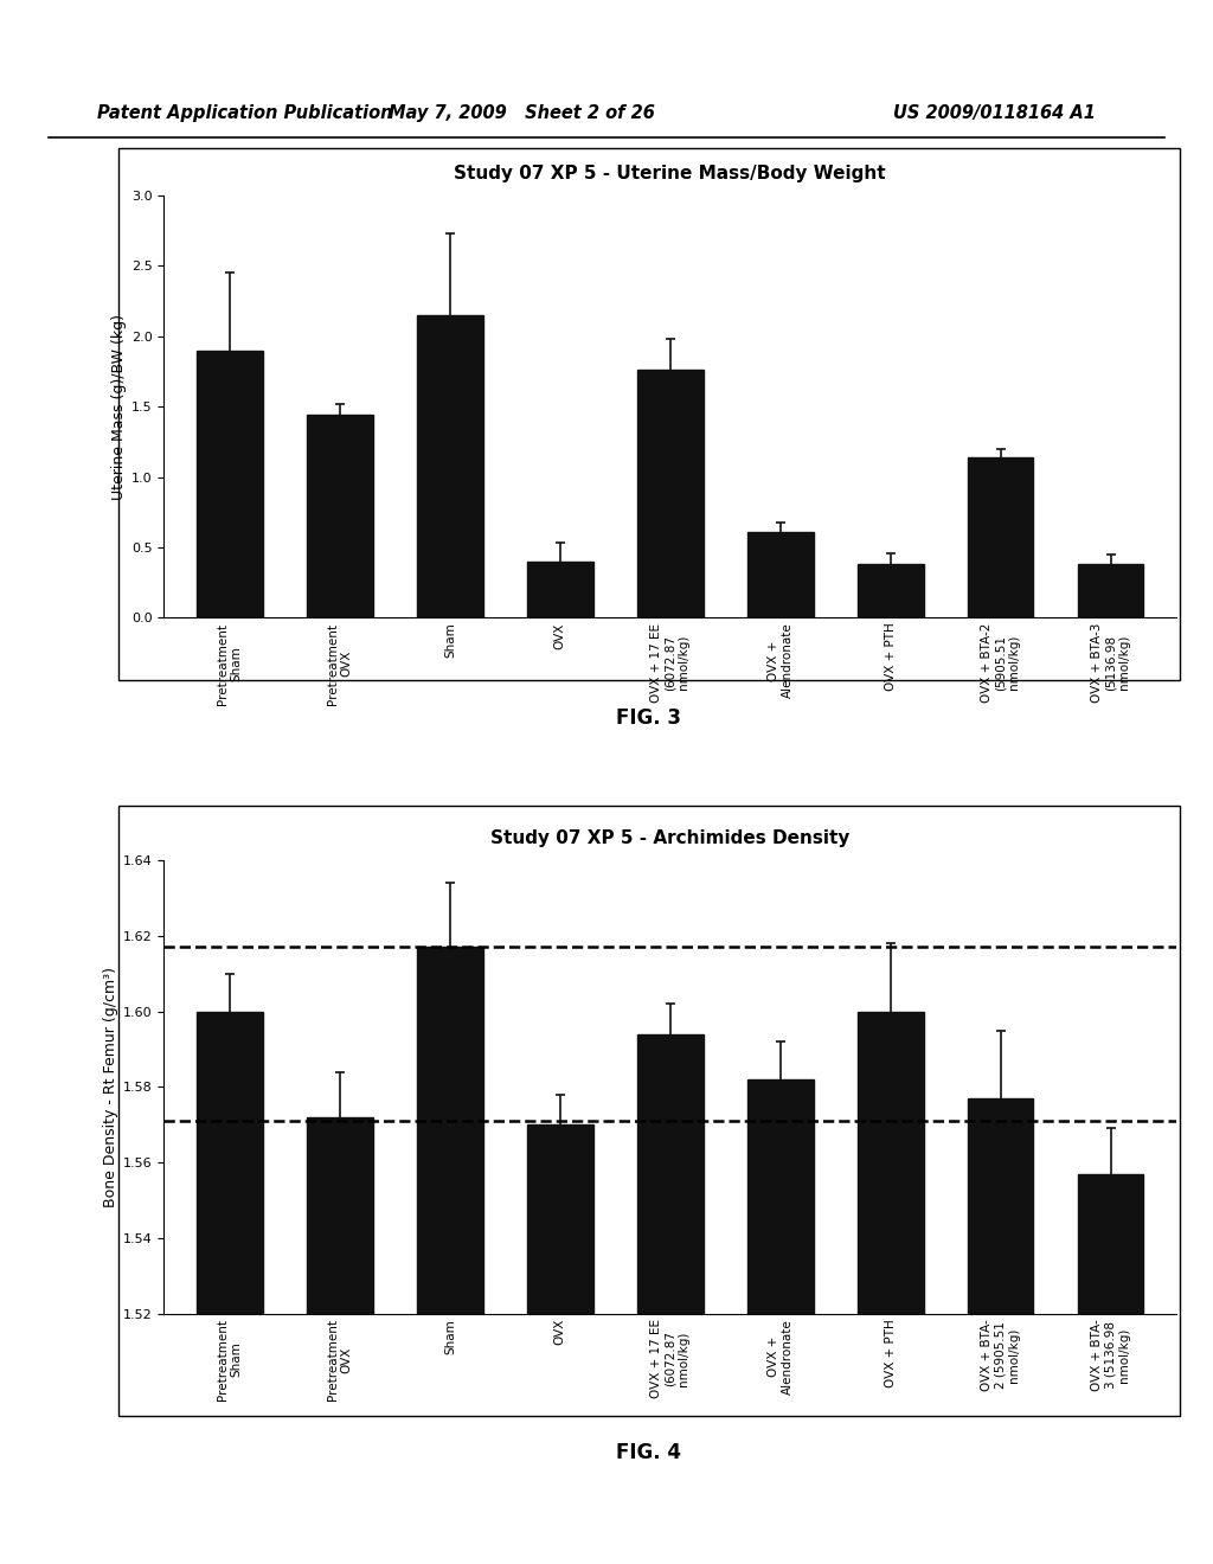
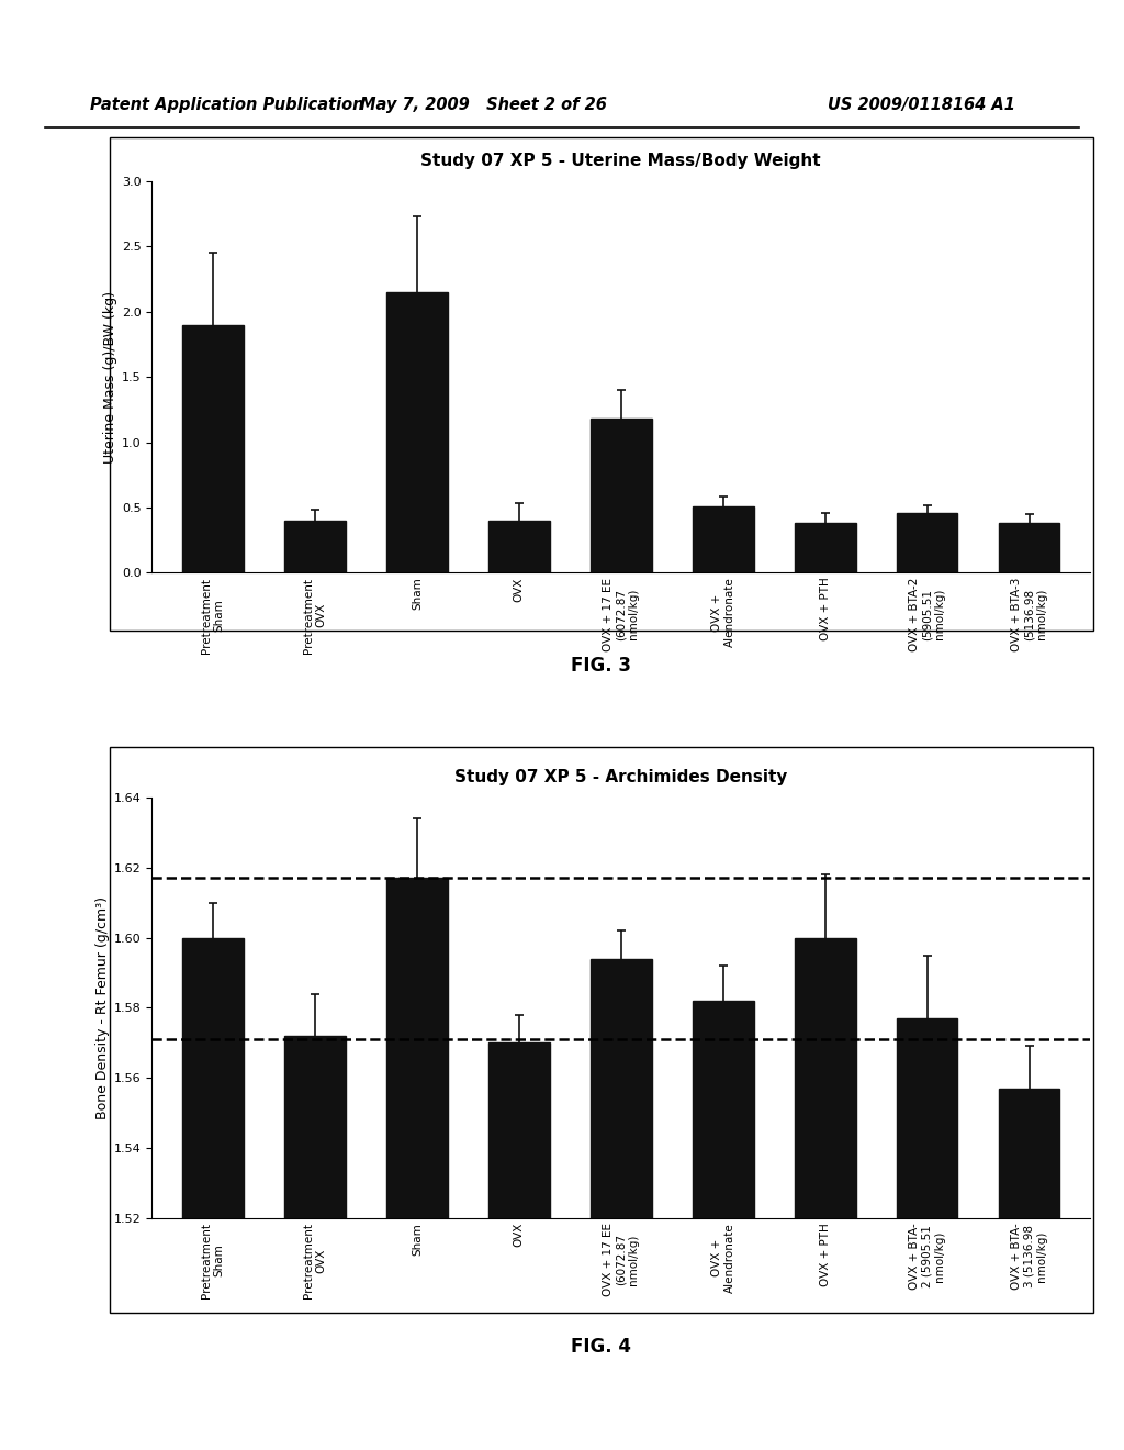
Study 07 XP 5 - Uterine Mass/Body Weight/Pretreatment OVX: 1.44 -> 0.40
Study 07 XP 5 - Uterine Mass/Body Weight/OVX + 17 EE (6072.87 nmol/kg): 1.76 -> 1.18
Study 07 XP 5 - Uterine Mass/Body Weight/OVX + Alendronate: 0.61 -> 0.51
Study 07 XP 5 - Uterine Mass/Body Weight/OVX + BTA-2 (5905.51 nmol/kg): 1.14 -> 0.46
